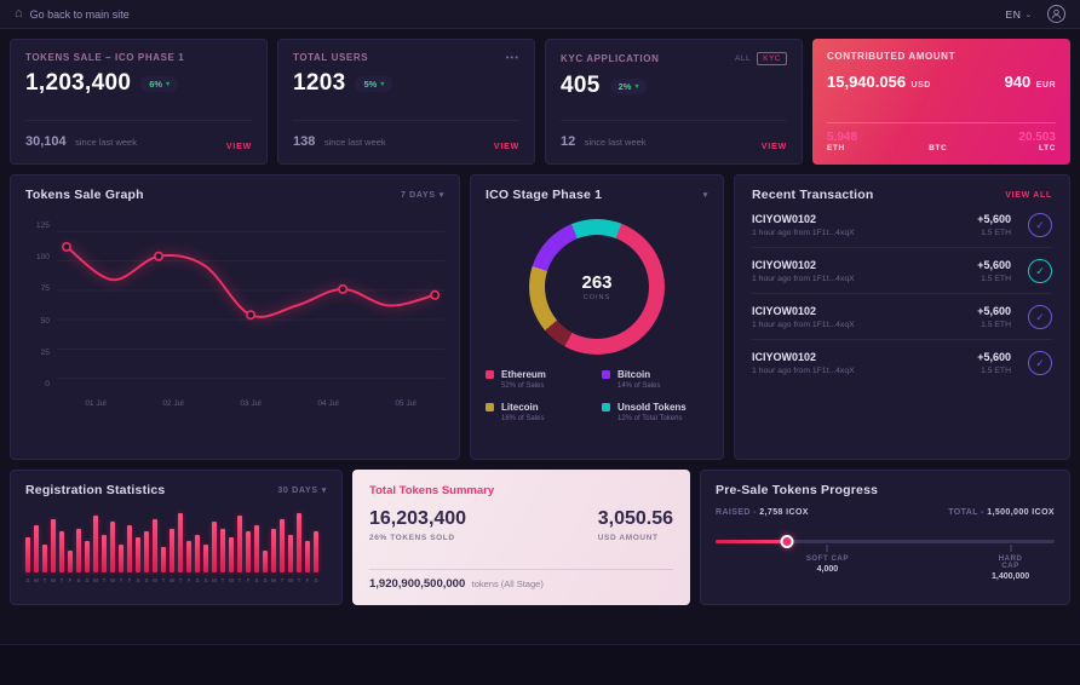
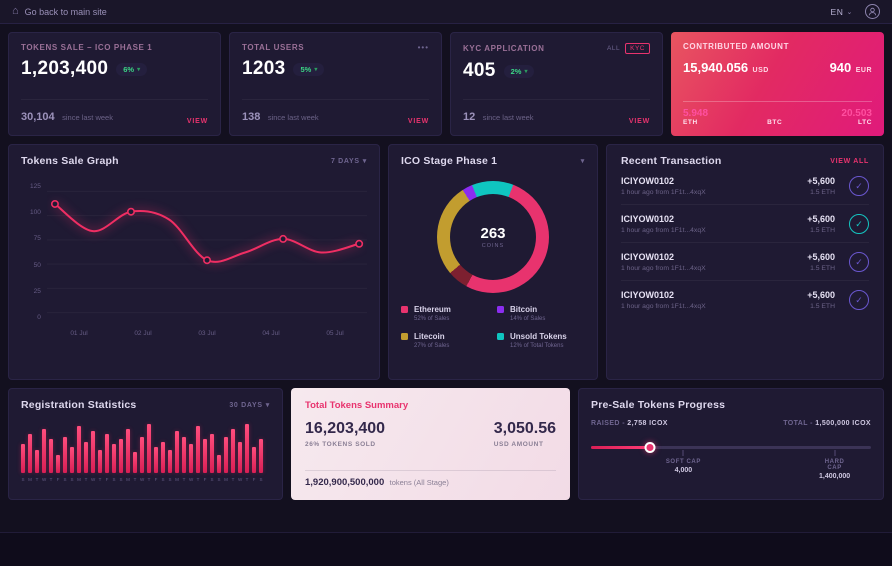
ICO Stage Phase 1/Litecoin: 16% -> 27%
